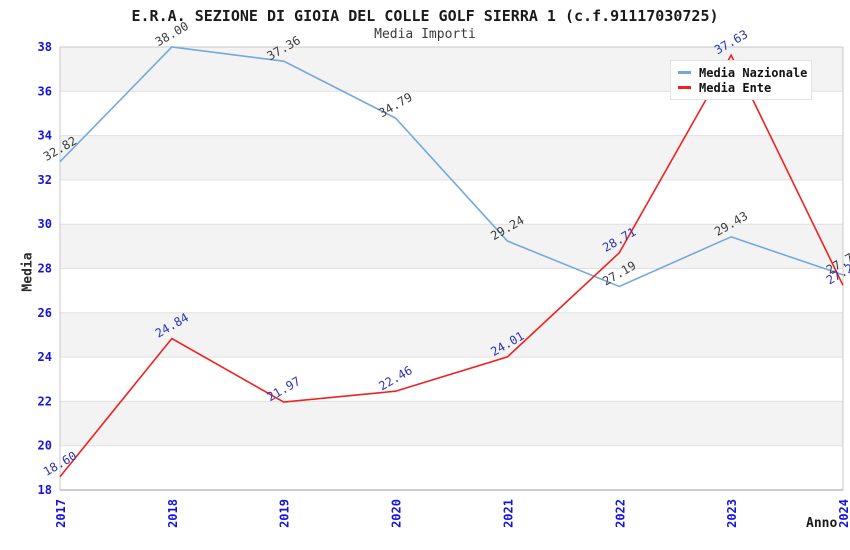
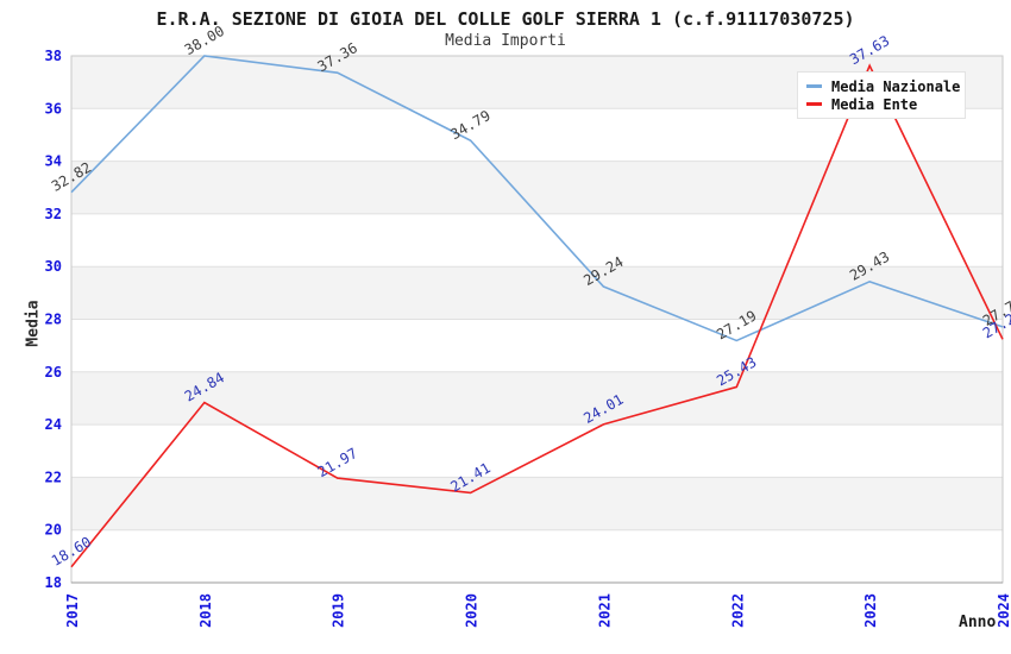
Media Ente/2020: 22.46 -> 21.41
Media Ente/2022: 28.71 -> 25.43
